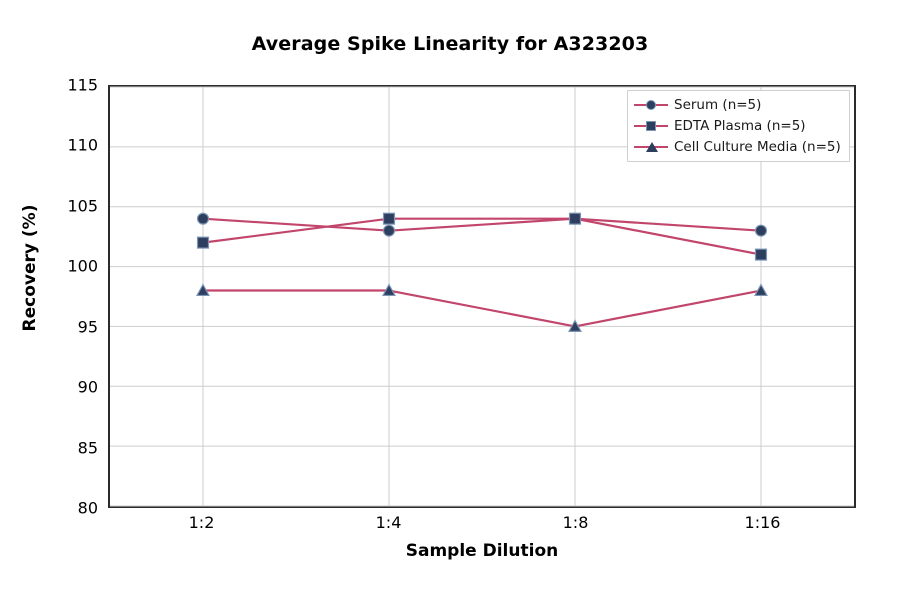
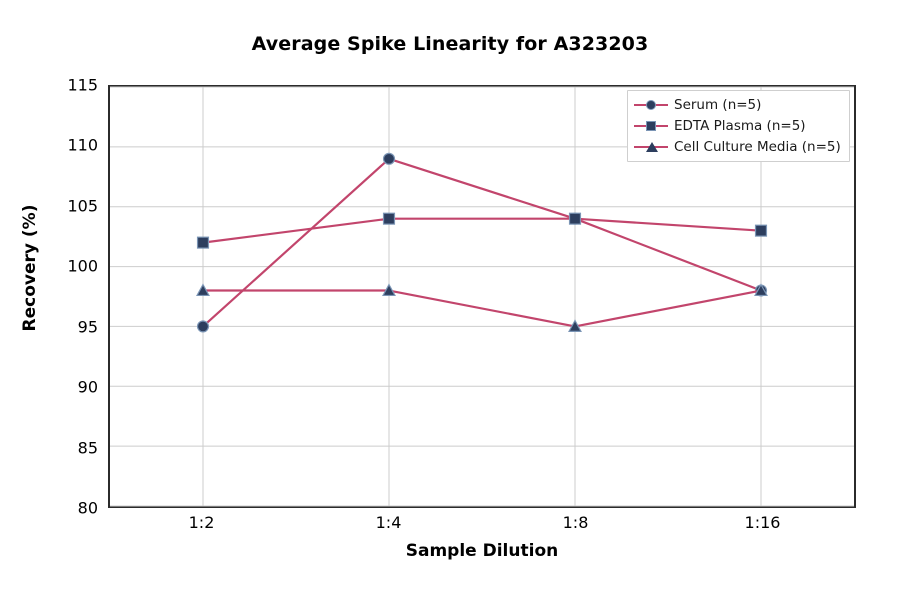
Serum (n=5)/1:2: 104 -> 95
Serum (n=5)/1:4: 103 -> 109
Serum (n=5)/1:16: 103 -> 98
EDTA Plasma (n=5)/1:16: 101 -> 103
